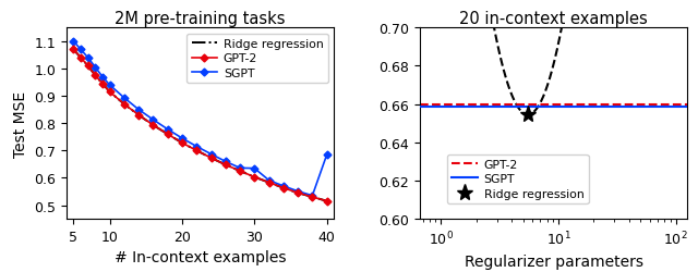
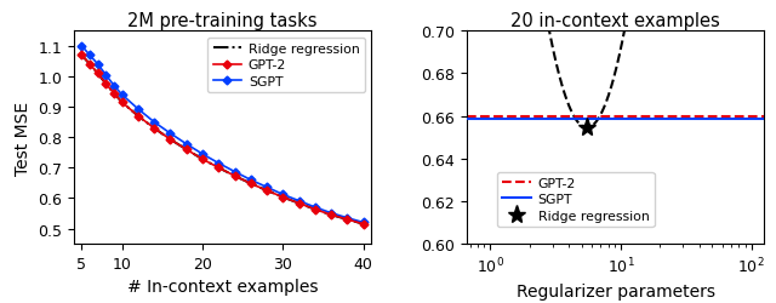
2M pre-training tasks/SGPT/30: 0.635 -> 0.612
2M pre-training tasks/SGPT/40: 0.685 -> 0.520
